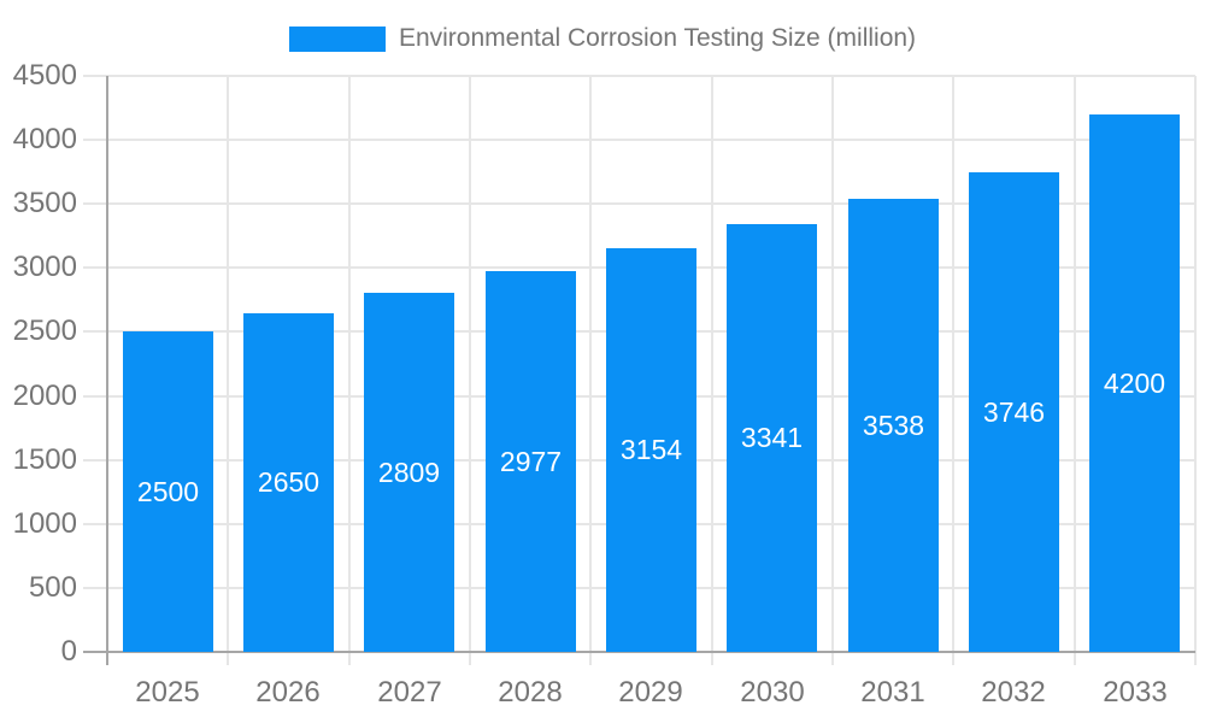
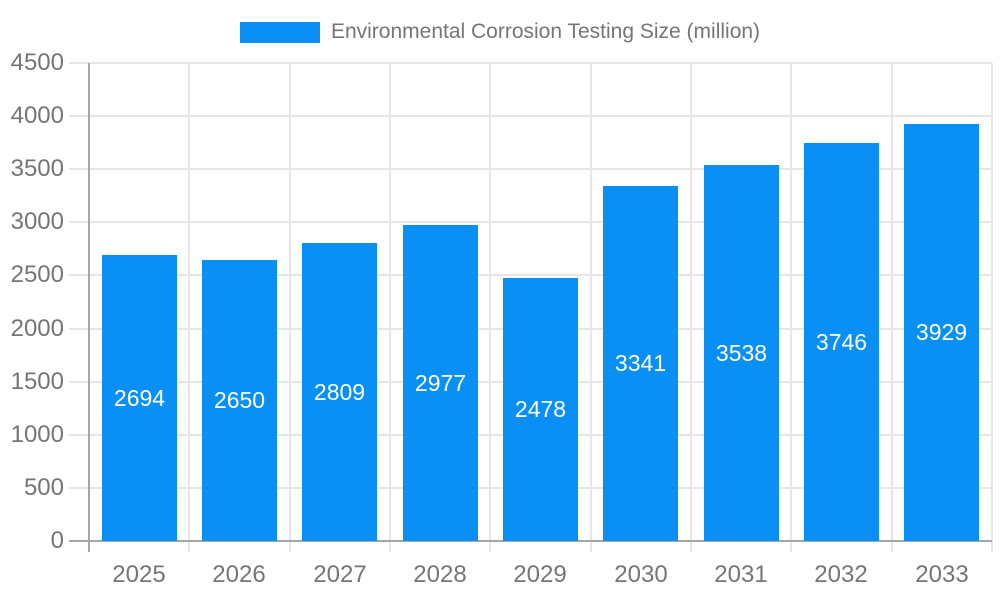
2025: 2500 -> 2694
2029: 3154 -> 2478
2033: 4200 -> 3929
